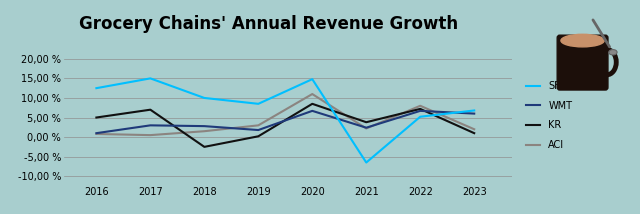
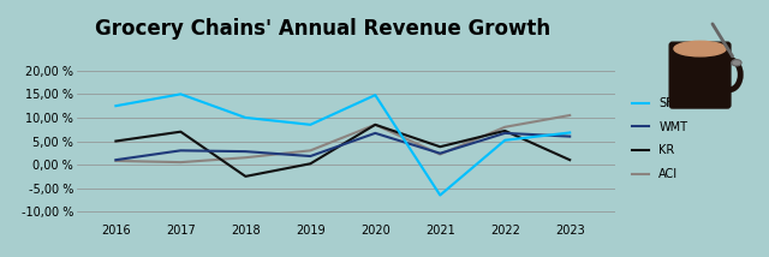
ACI/2020: 11,0 % -> 8,5 %
ACI/2023: 2,0 % -> 10,5 %
